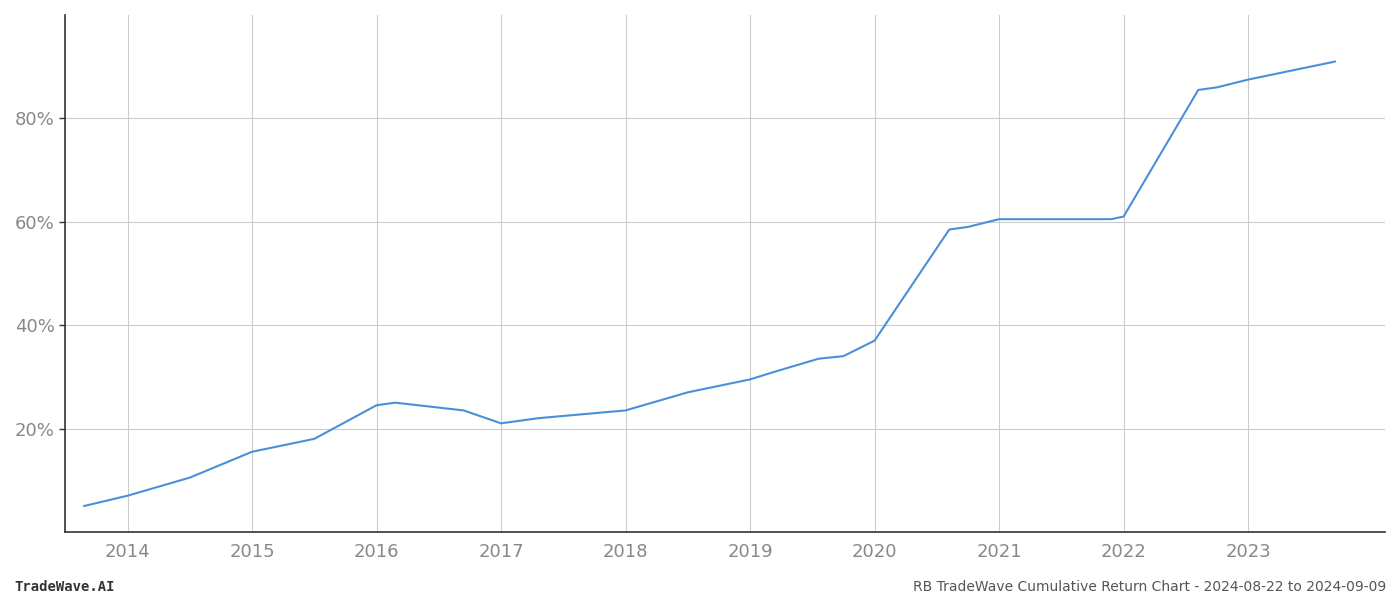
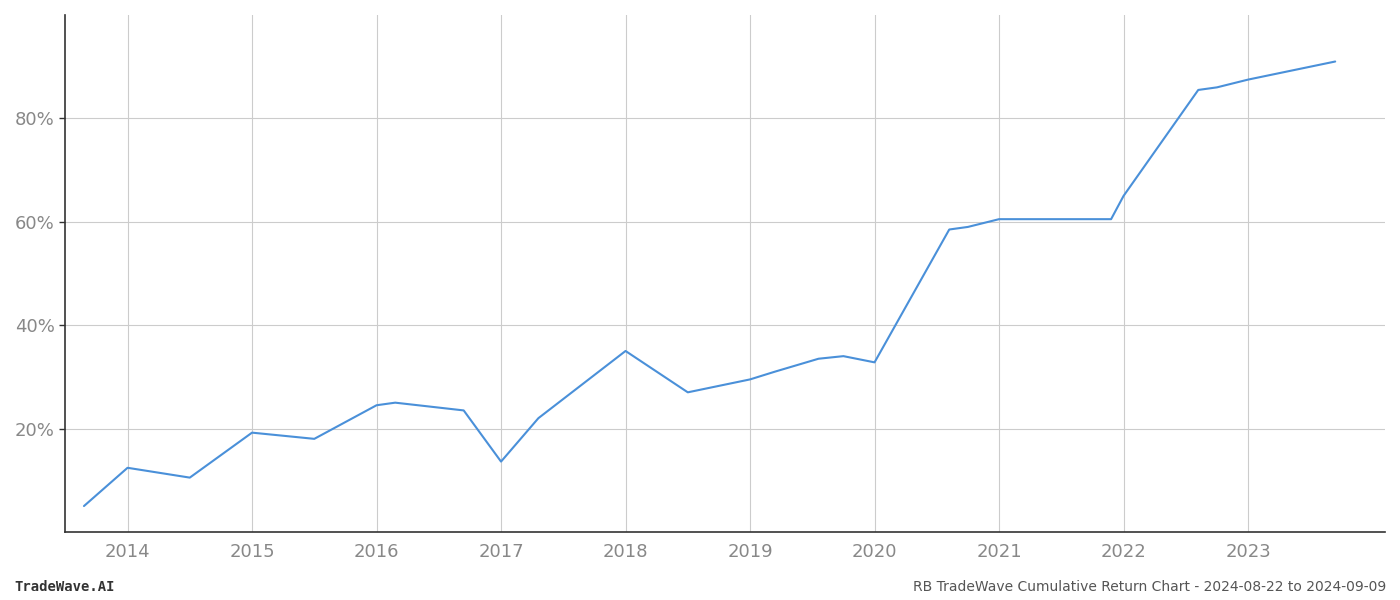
2014: 7.0% -> 12.4%
2015: 15.5% -> 19.2%
2017: 21.0% -> 13.6%
2018: 23.5% -> 35.0%
2020: 37.0% -> 32.8%
2022: 61.0% -> 65.0%
